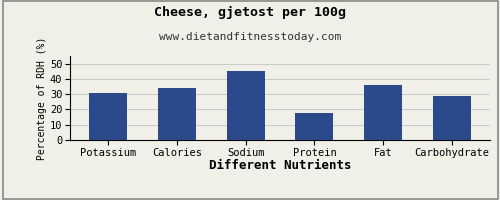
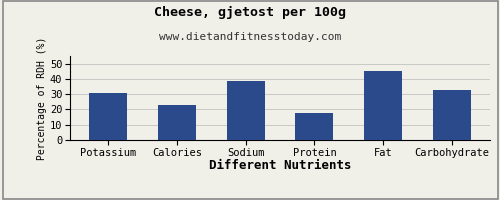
Calories: 34 -> 23
Sodium: 45 -> 38
Fat: 36 -> 45
Carbohydrate: 29 -> 33
